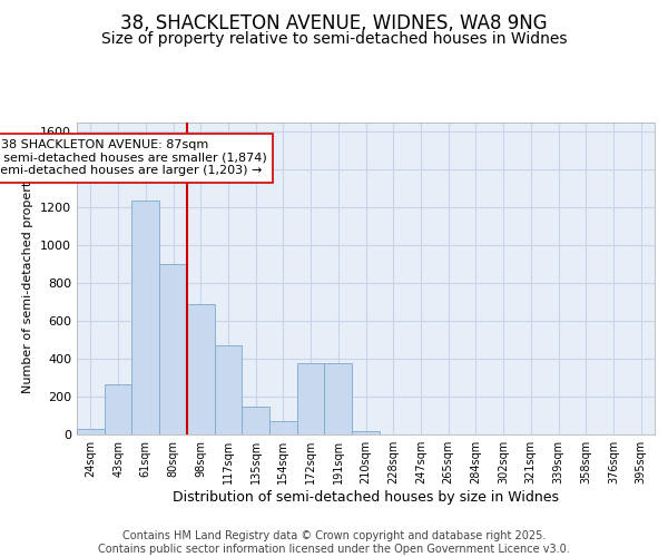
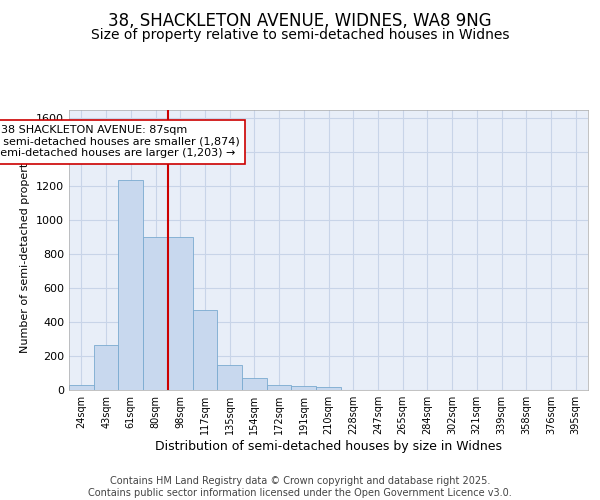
98sqm: 690 -> 900
172sqm: 380 -> 30
191sqm: 380 -> 20
